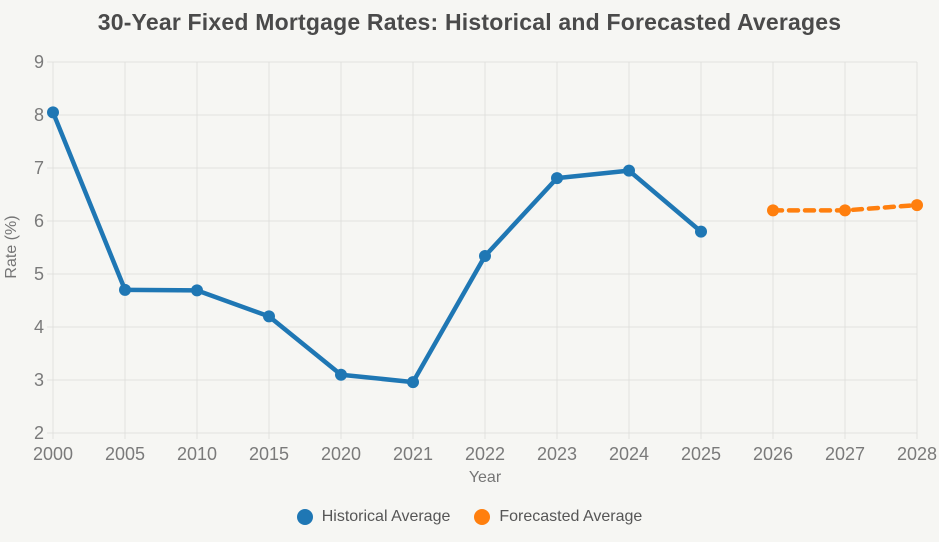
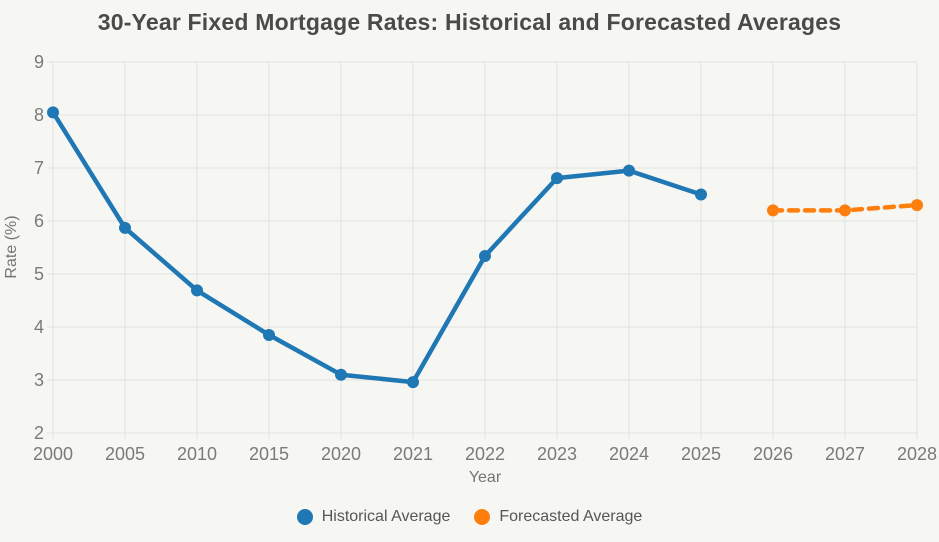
Historical Average/2005: 4.7 -> 5.9
Historical Average/2015: 4.2 -> 3.9
Historical Average/2025: 5.8 -> 6.5
